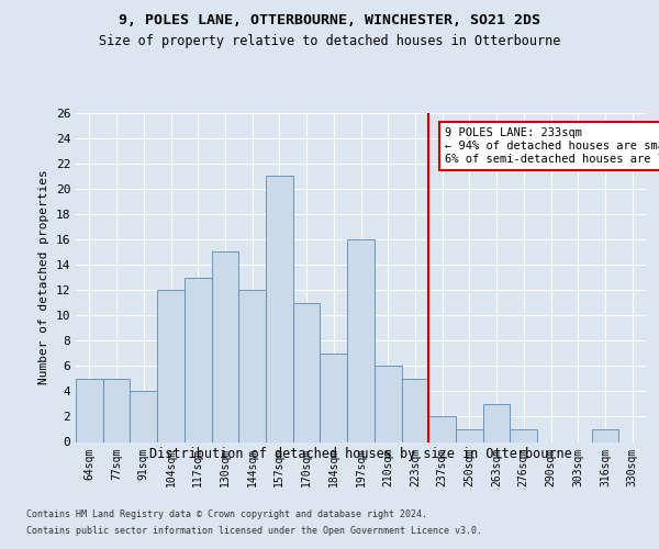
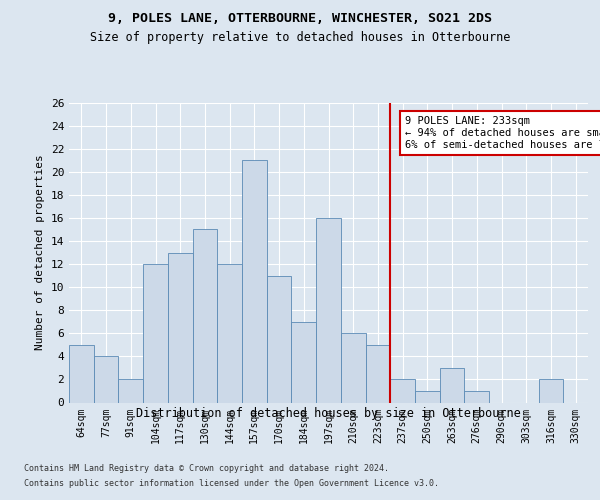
77sqm: 5 -> 4
91sqm: 4 -> 2
316sqm: 1 -> 2
